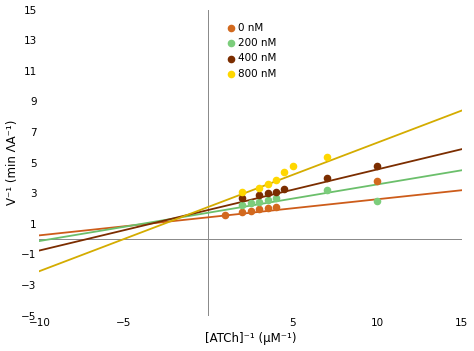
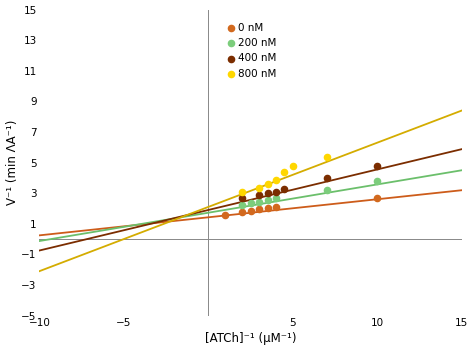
0 nM/10: 3.8 -> 2.6
200 nM/10: 2.5 -> 3.8
